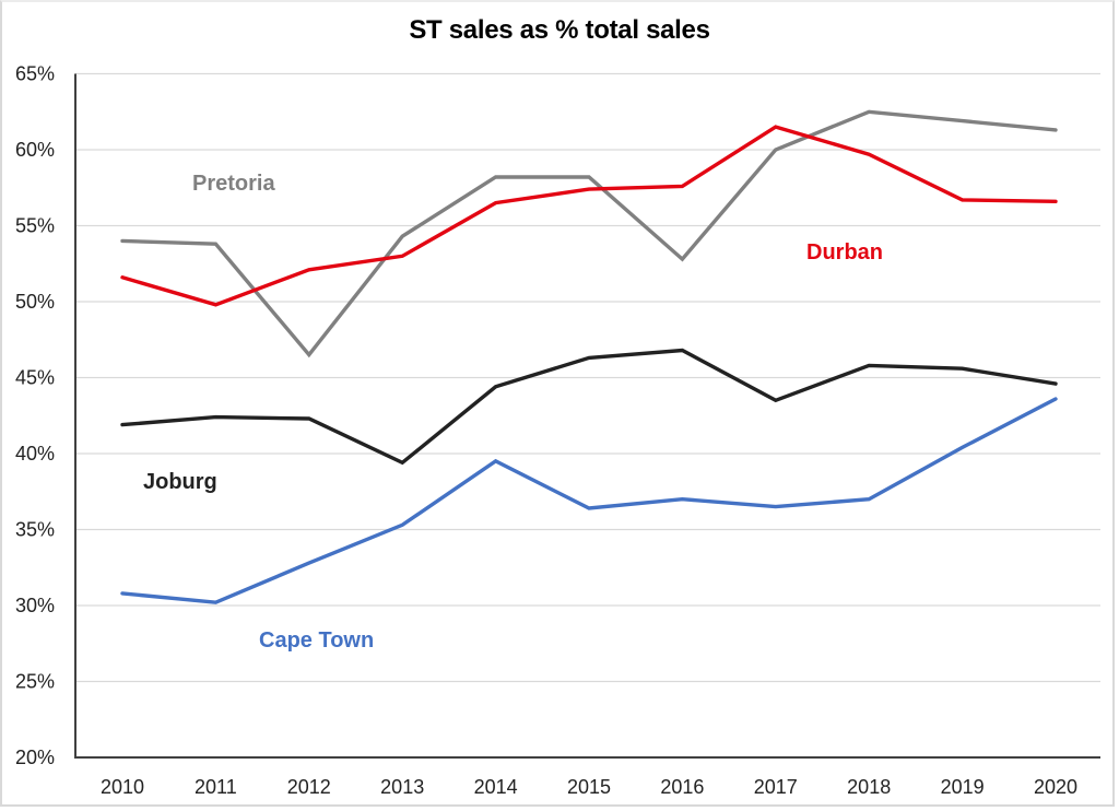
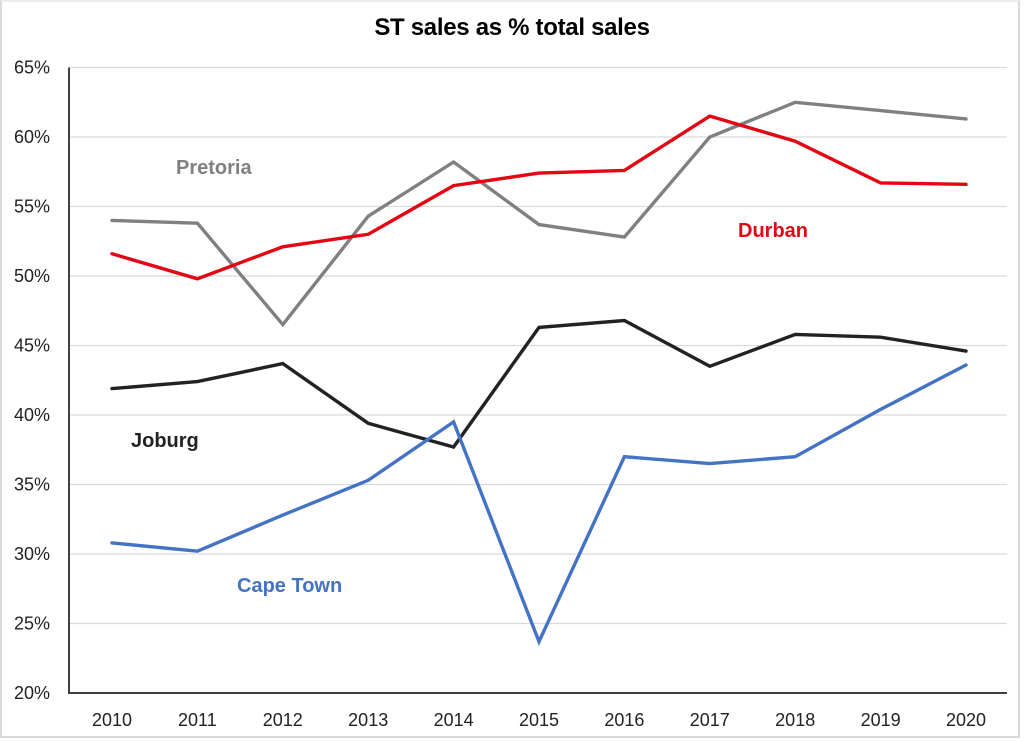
Joburg/2012: 42.3% -> 43.7%
Joburg/2014: 44.4% -> 37.7%
Pretoria/2015: 58.2% -> 53.7%
Cape Town/2015: 36.4% -> 23.7%
